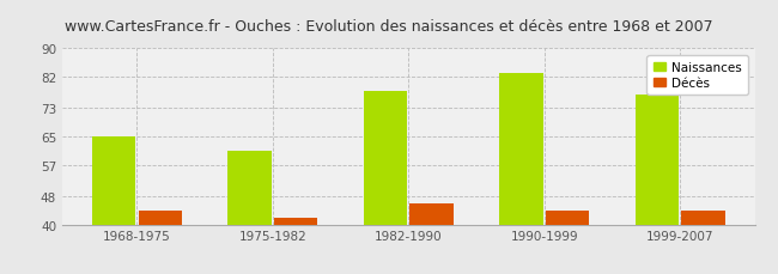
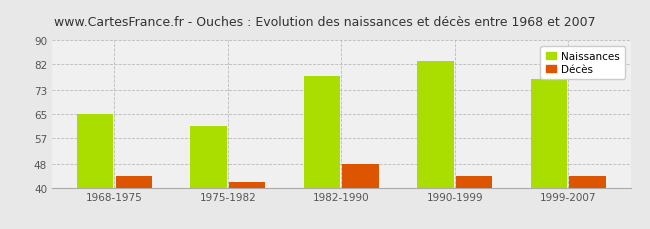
Décès/1982-1990: 46 -> 48
